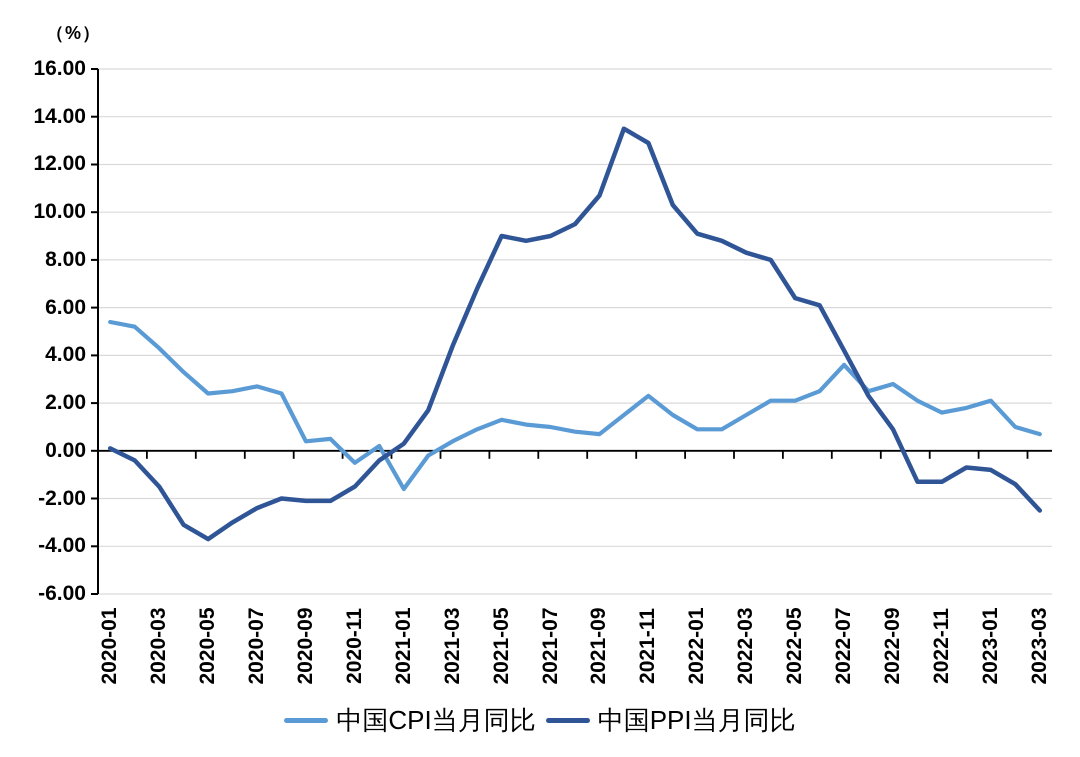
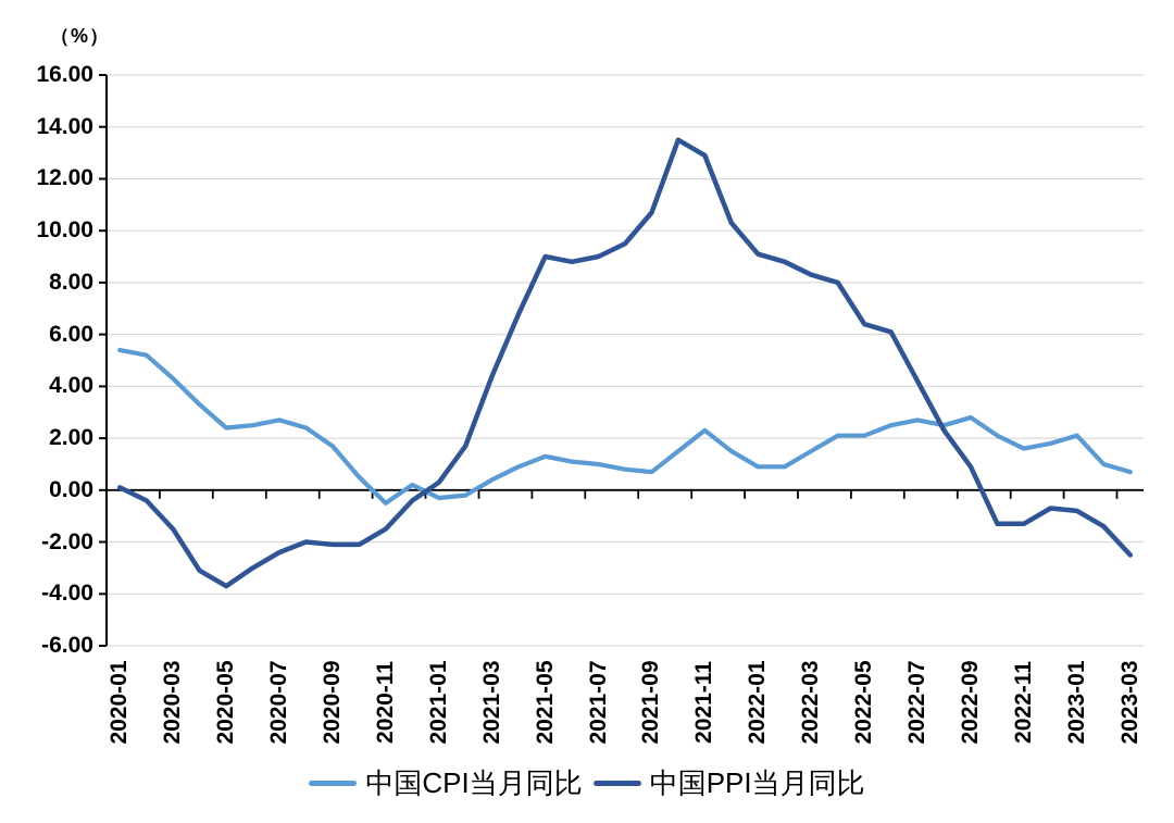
中国CPI当月同比/2020-09: 0.4 -> 1.7
中国CPI当月同比/2021-01: -1.6 -> -0.3
中国CPI当月同比/2022-07: 3.6 -> 2.7
